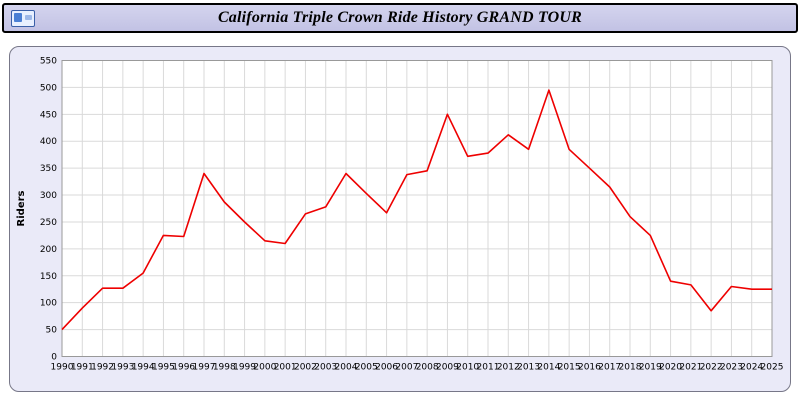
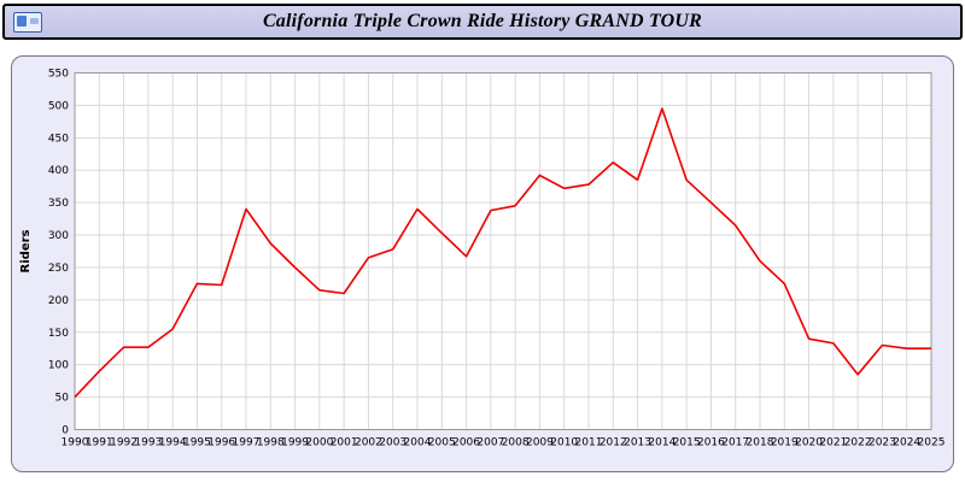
2009: 450 -> 390
